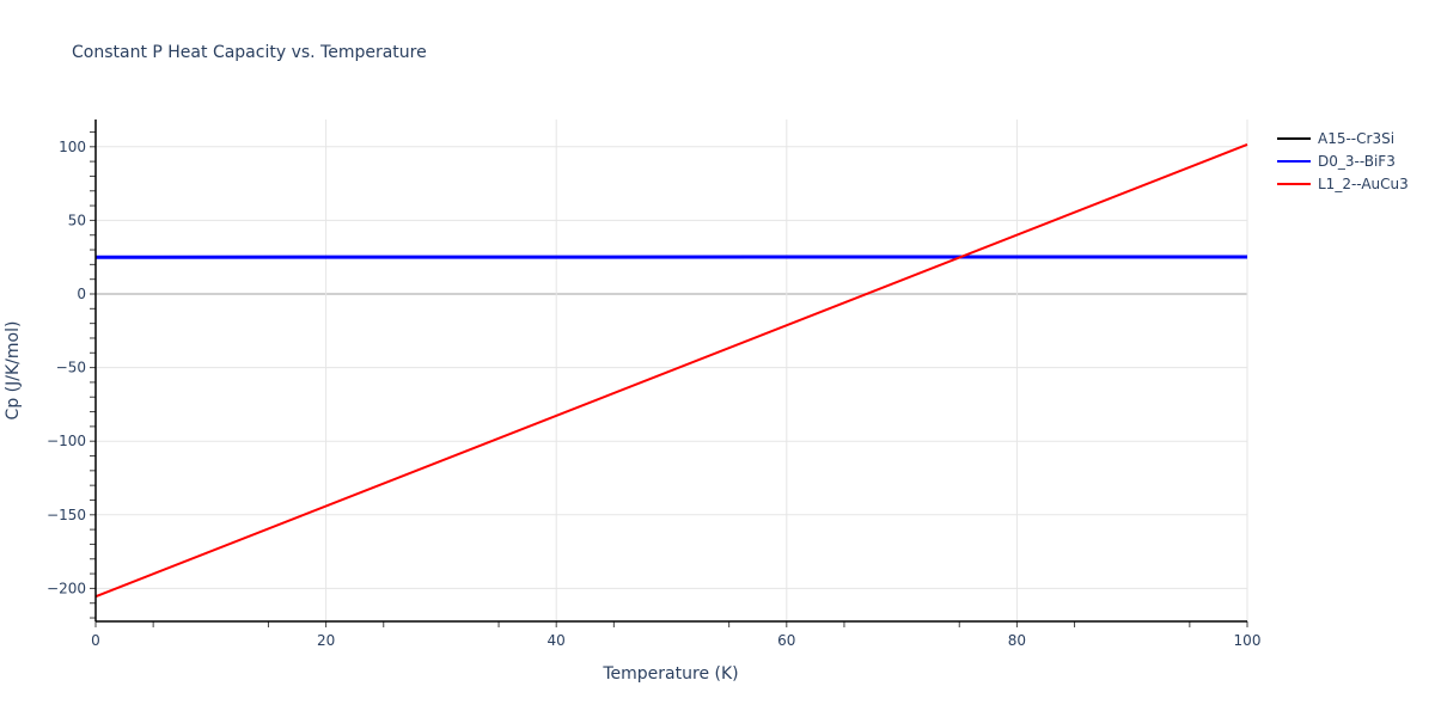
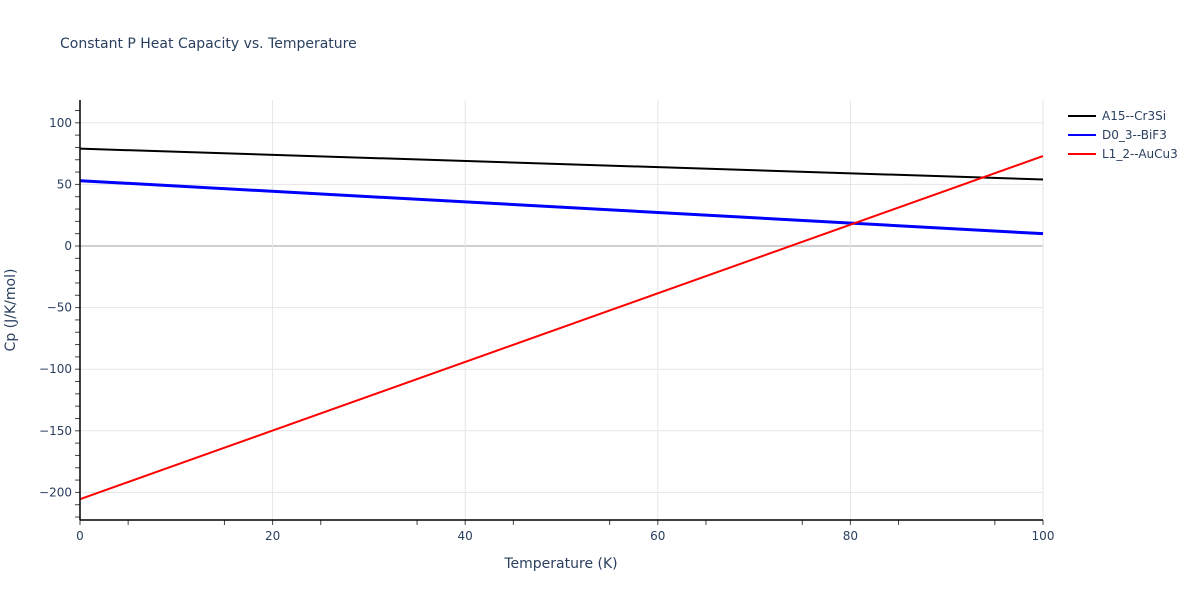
A15--Cr3Si/0: 25 -> 79
D0_3--BiF3/0: 25 -> 53
A15--Cr3Si/100: 25 -> 54
D0_3--BiF3/100: 25 -> 10
L1_2--AuCu3/100: 102 -> 73
